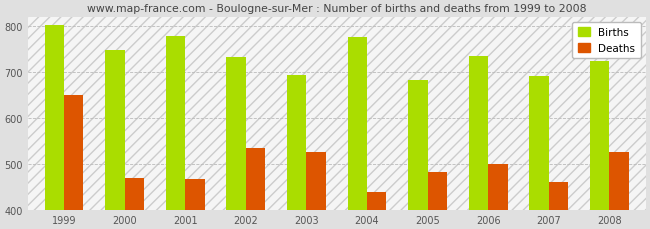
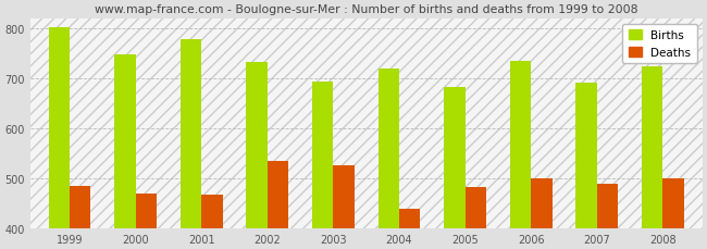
Deaths/1999: 650 -> 485
Births/2004: 775 -> 720
Deaths/2007: 460 -> 490
Deaths/2008: 525 -> 500
